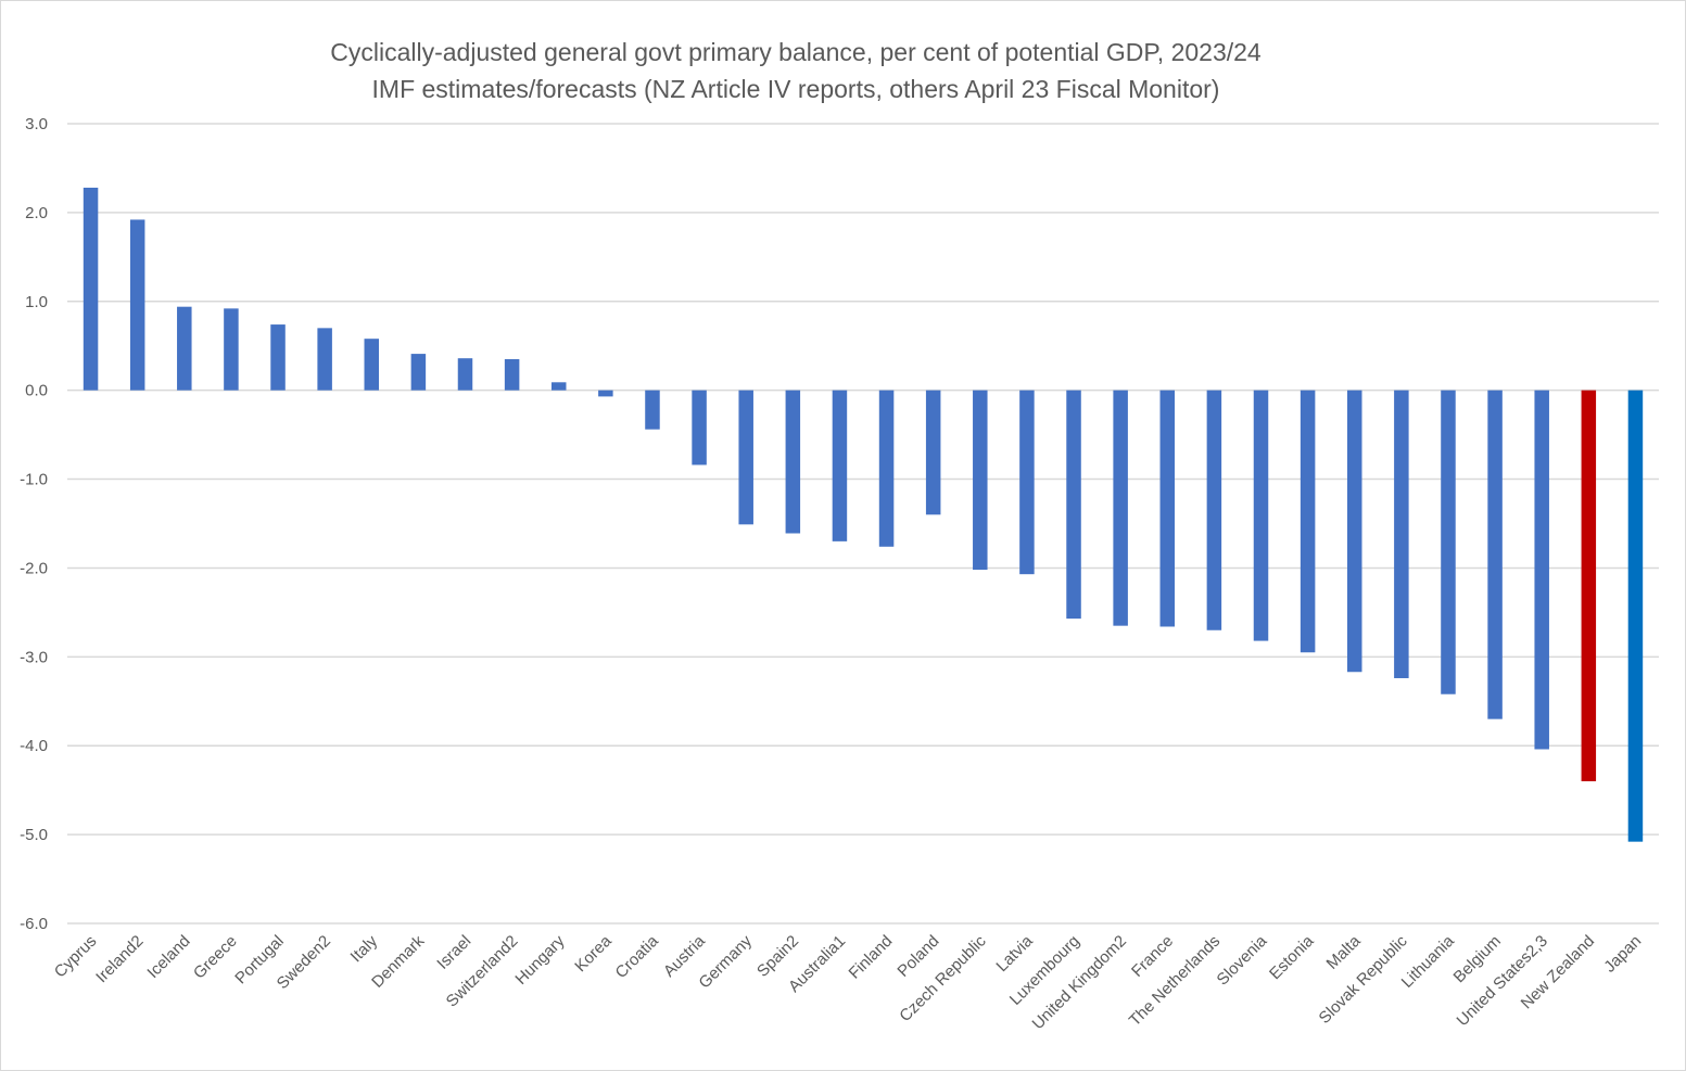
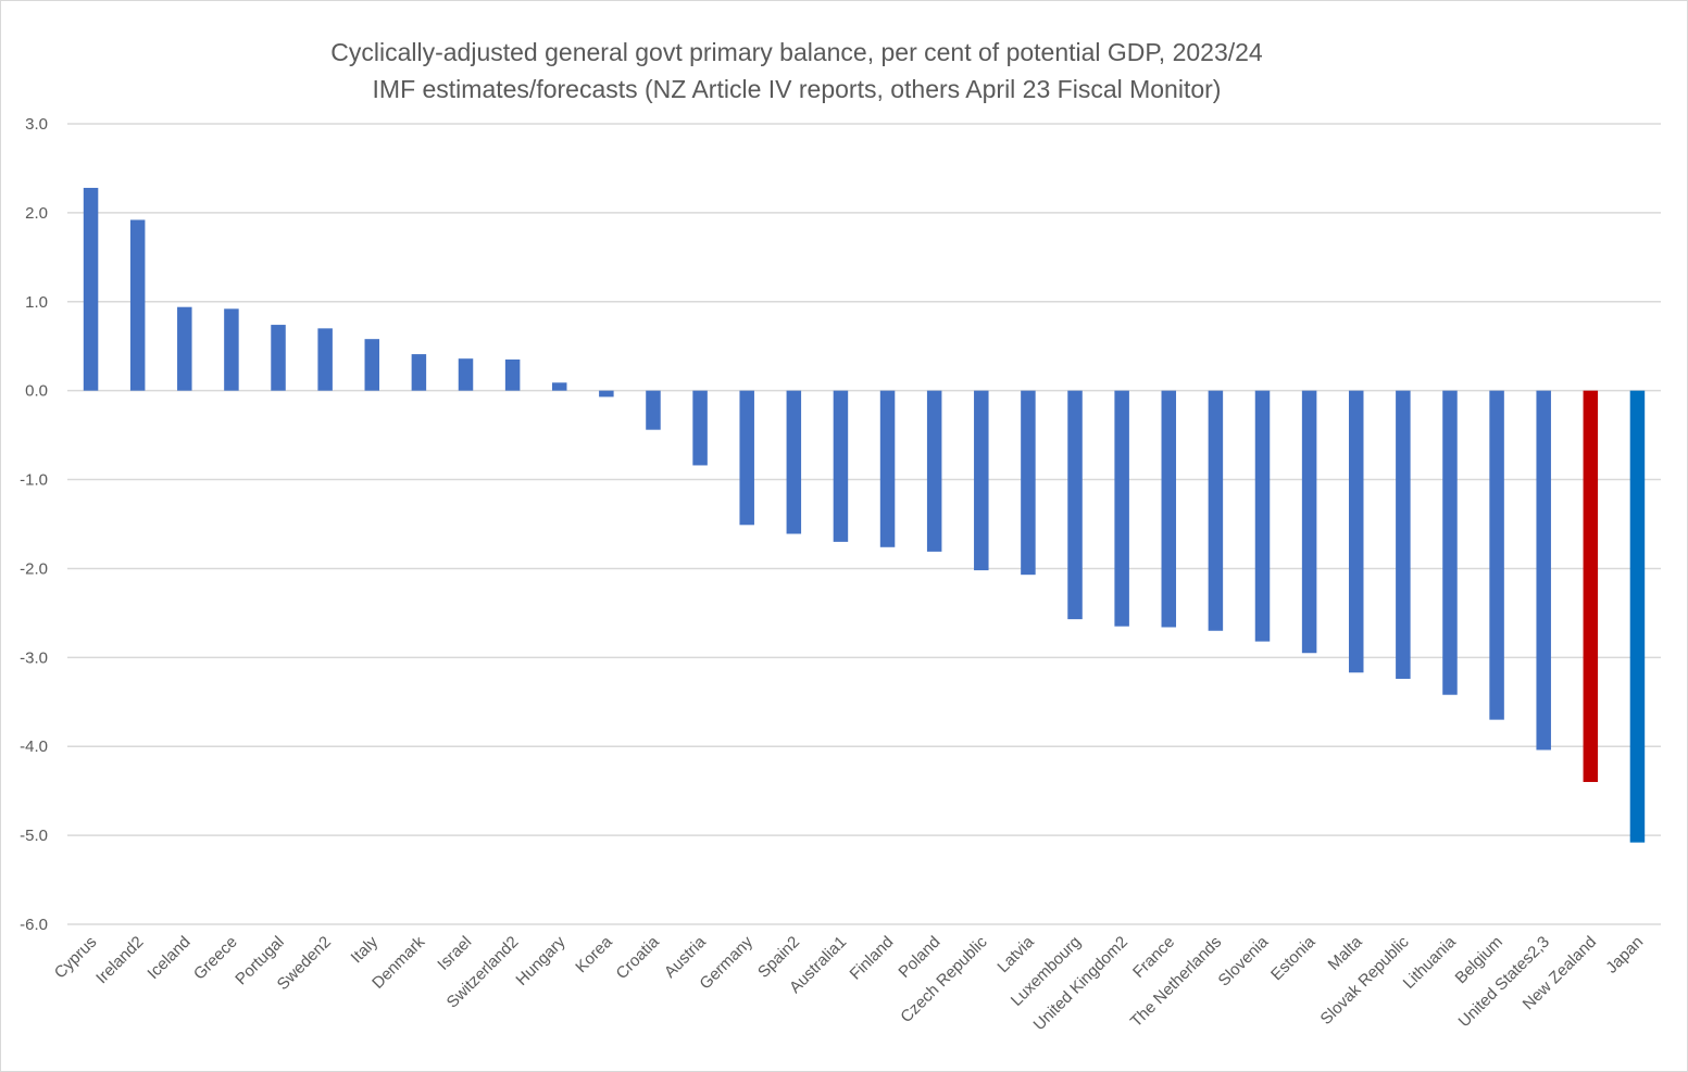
Poland: -1.4 -> -1.8
